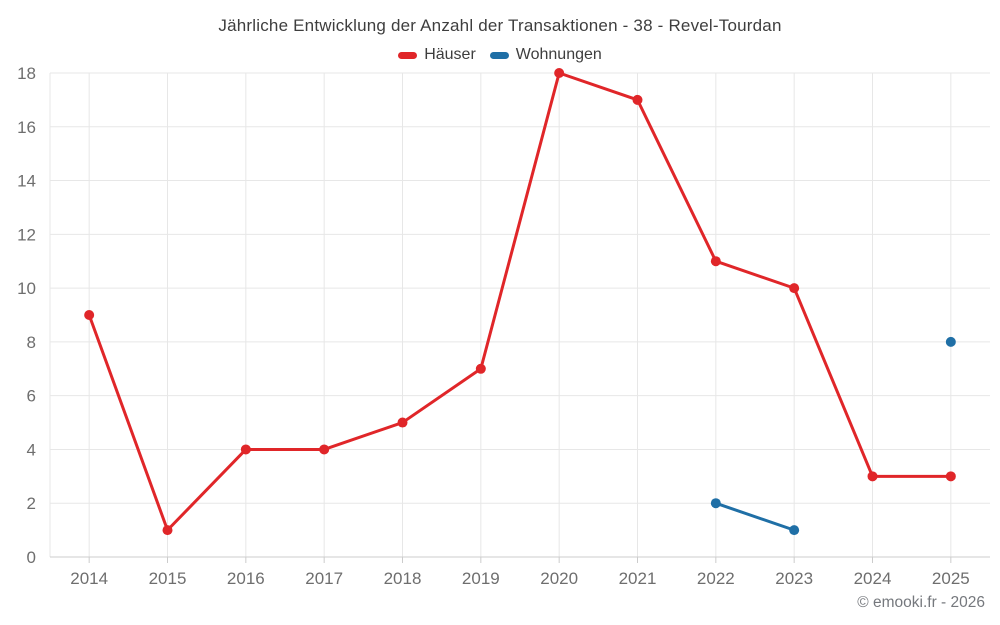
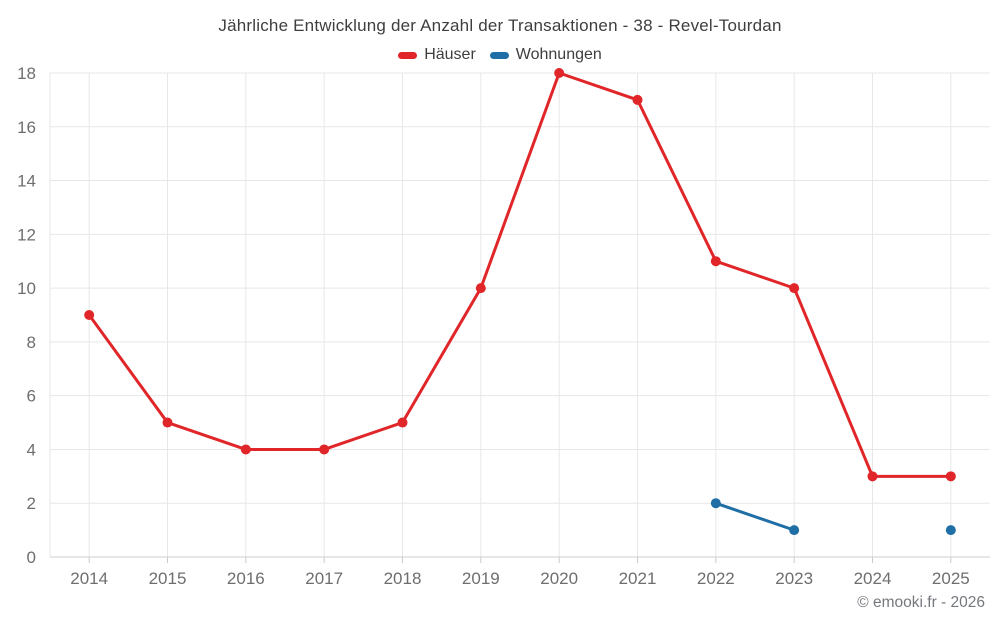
Häuser/2015: 1 -> 5
Häuser/2019: 7 -> 10
Wohnungen/2025: 8 -> 1
